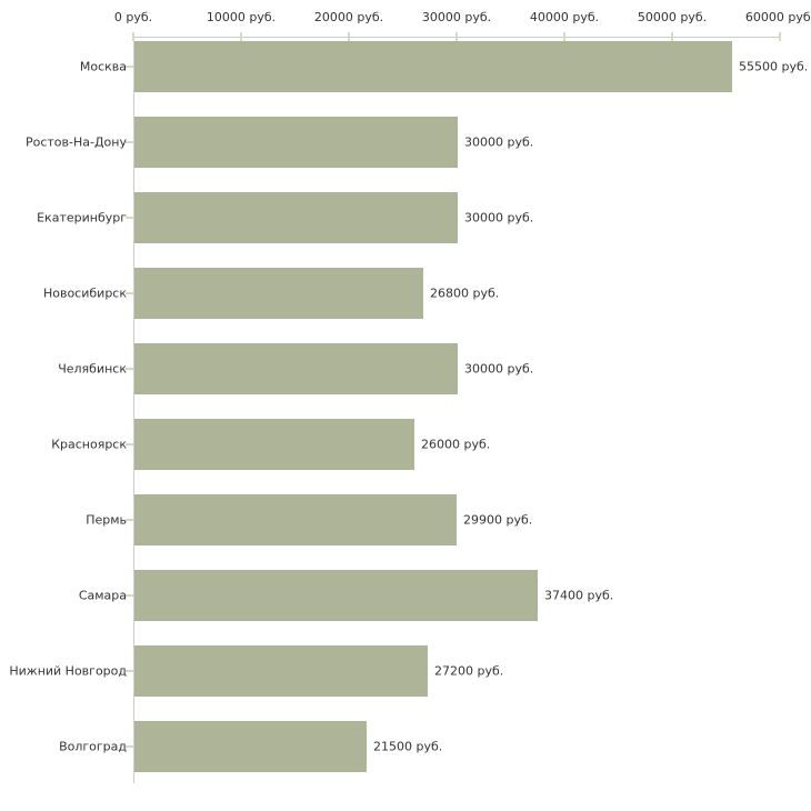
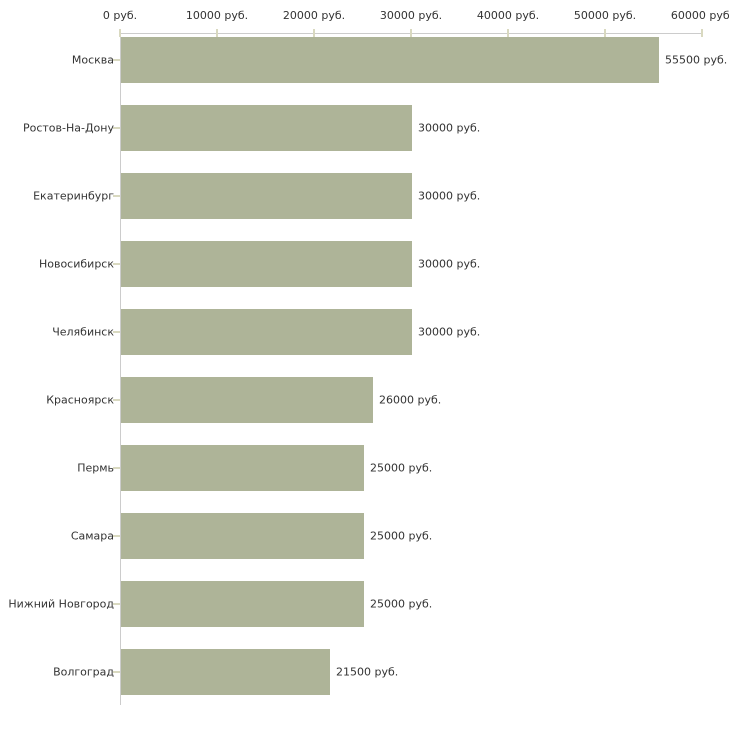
Новосибирск: 26800 -> 30000
Пермь: 29900 -> 25000
Самара: 37400 -> 25000
Нижний Новгород: 27200 -> 25000
